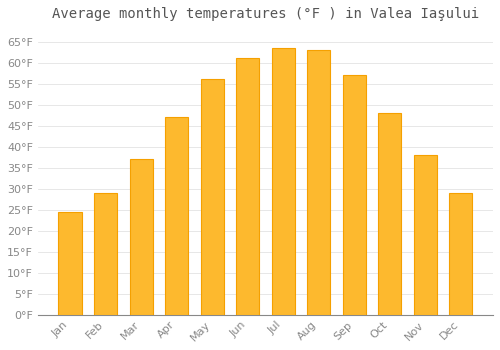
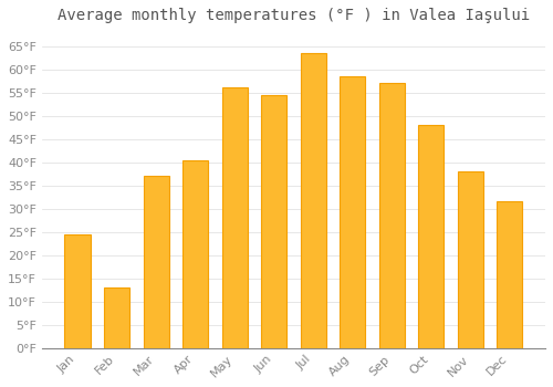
Feb: 29.0°F -> 13.0°F
Apr: 47.0°F -> 40.5°F
Jun: 61.0°F -> 54.5°F
Aug: 63.0°F -> 58.5°F
Dec: 29.0°F -> 31.5°F
